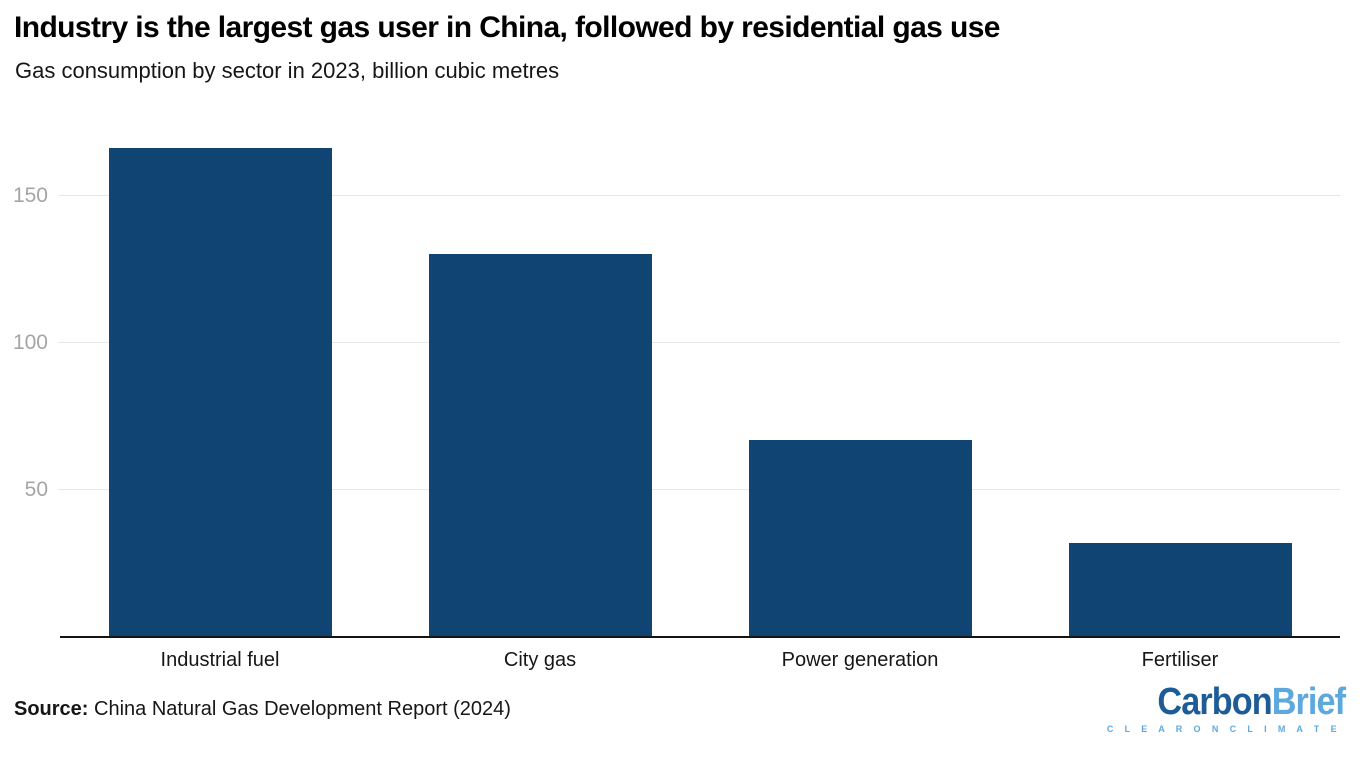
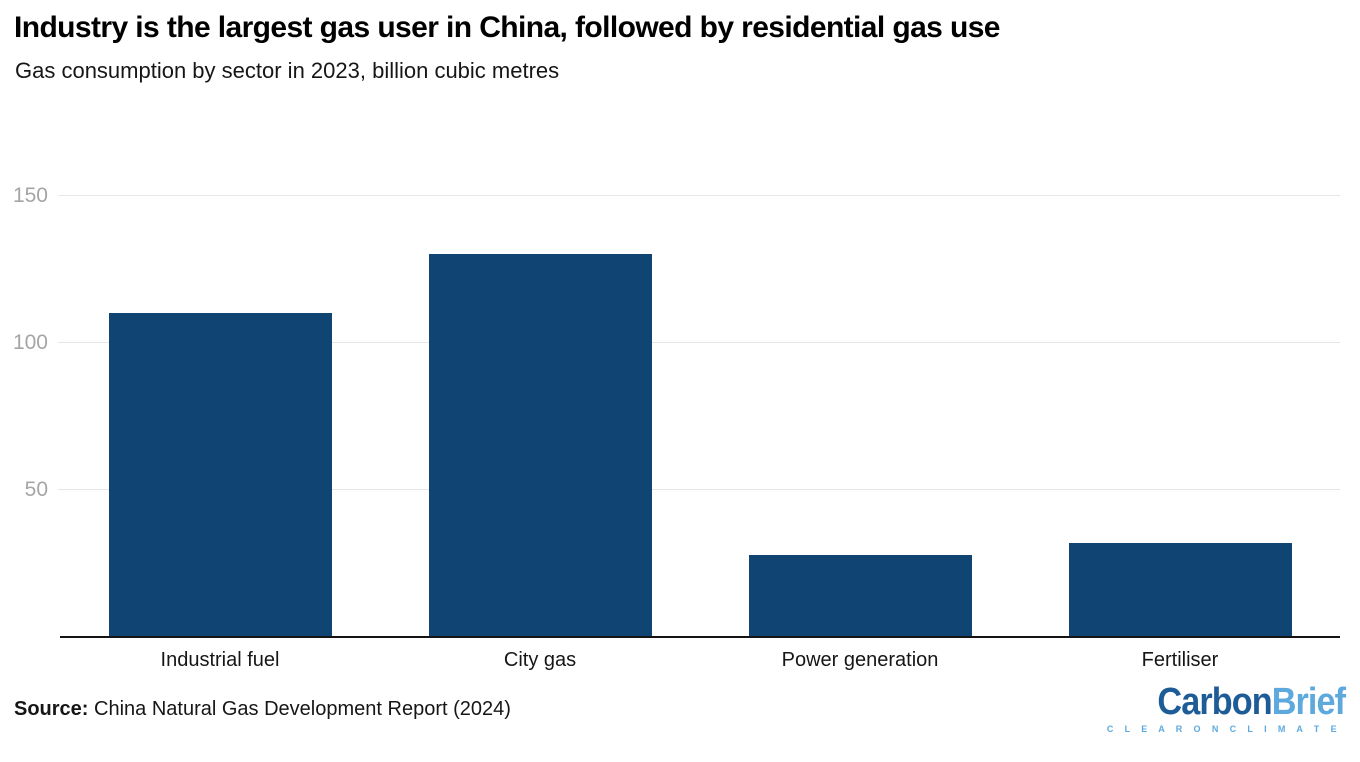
Industrial fuel: 166 -> 110
Power generation: 67 -> 28
